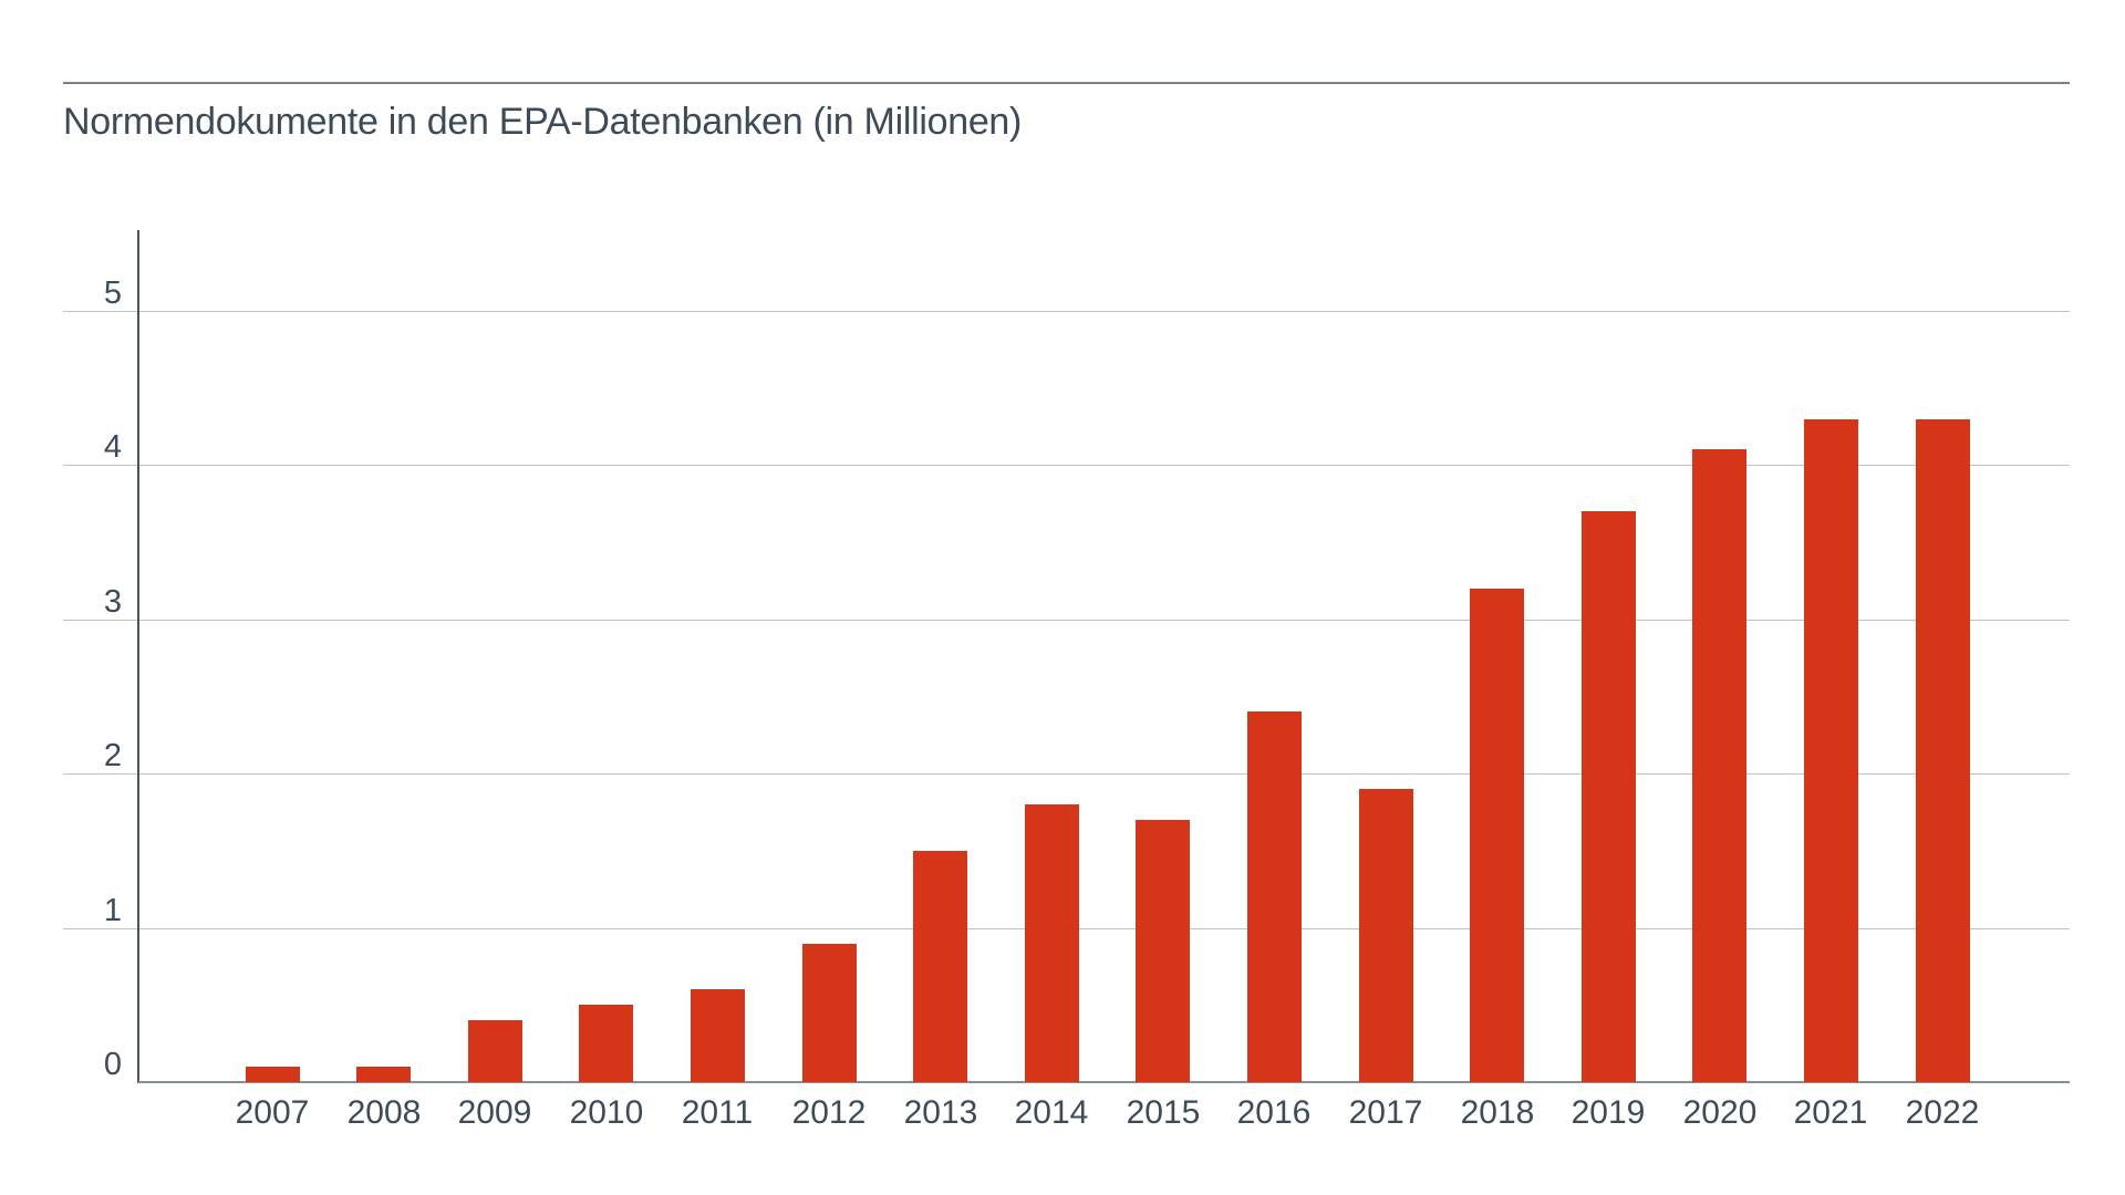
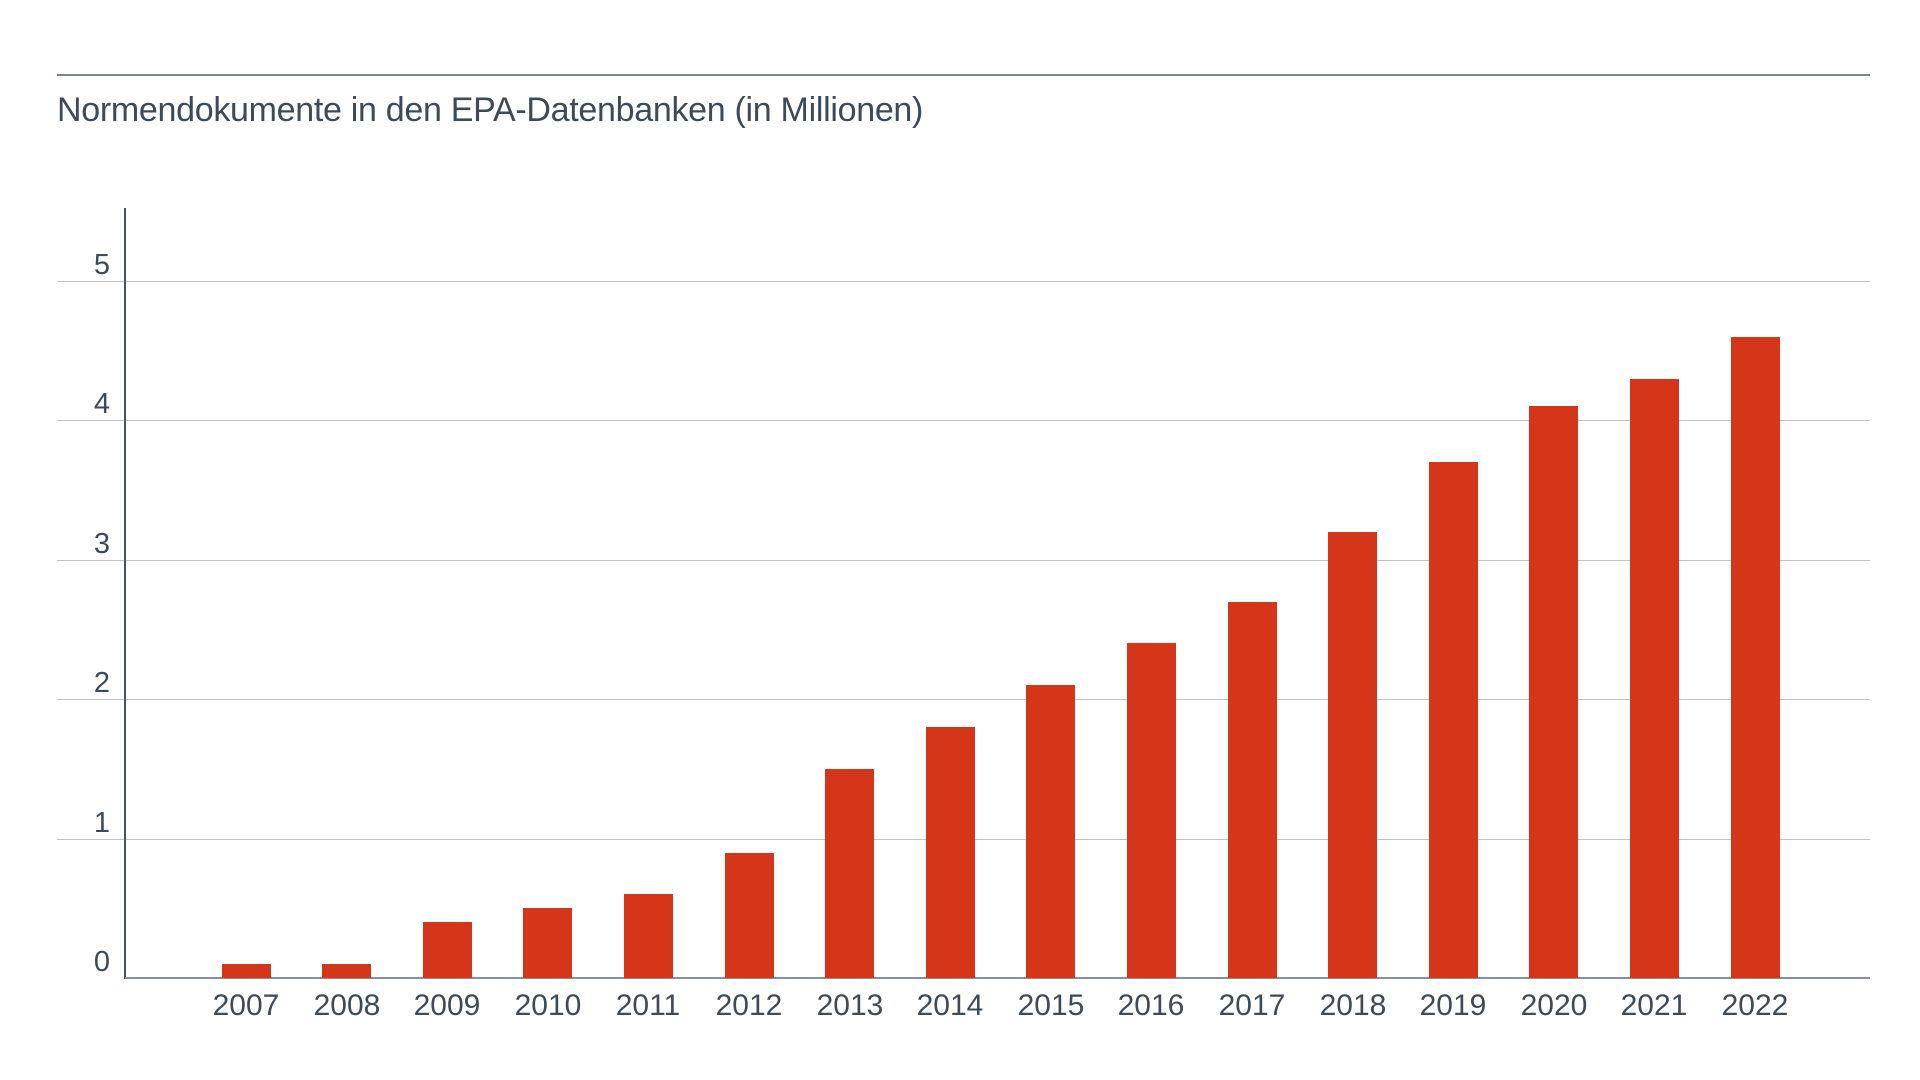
2015: 1.7 -> 2.1
2017: 1.9 -> 2.7
2022: 4.3 -> 4.6
